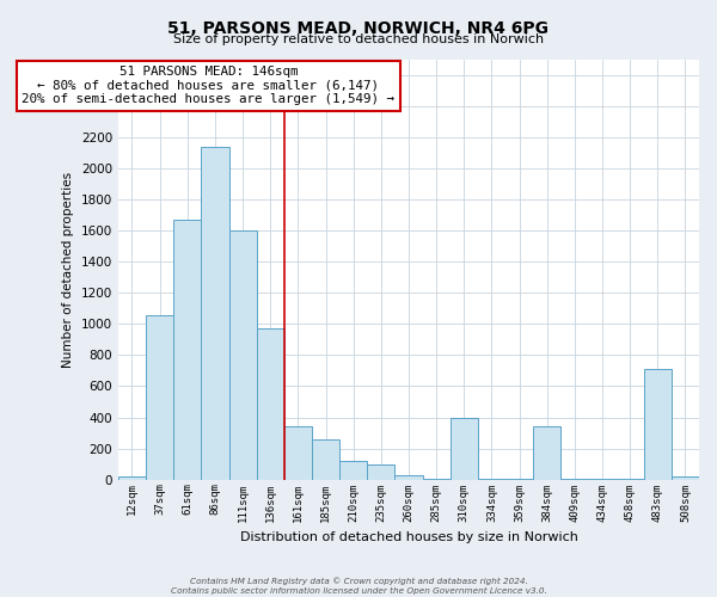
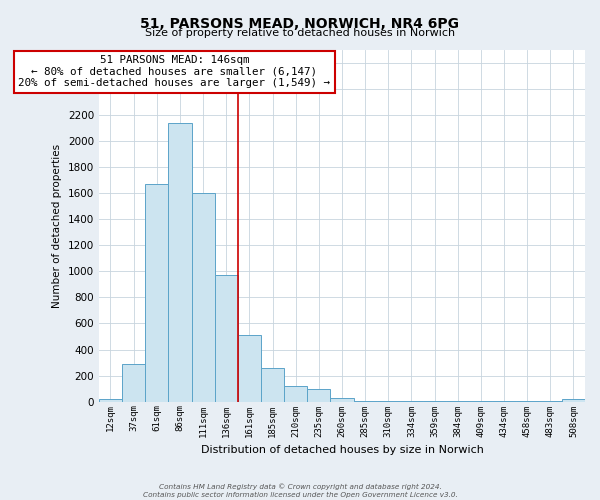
37sqm: 1060 -> 290
161sqm: 340 -> 510
310sqm: 400 -> 0
384sqm: 340 -> 0
483sqm: 710 -> 0
